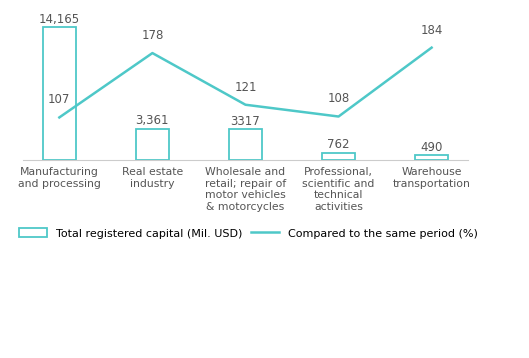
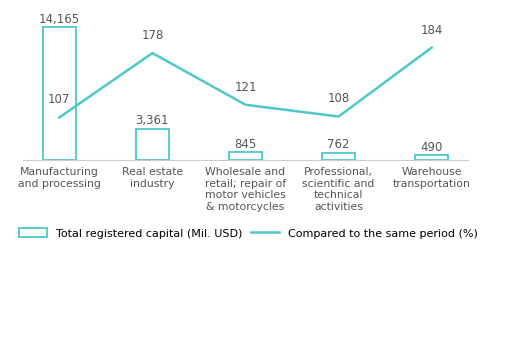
Total registered capital (Mil. USD)/Wholesale and retail; repair of motor vehicles & motorcycles: 3317 -> 845
